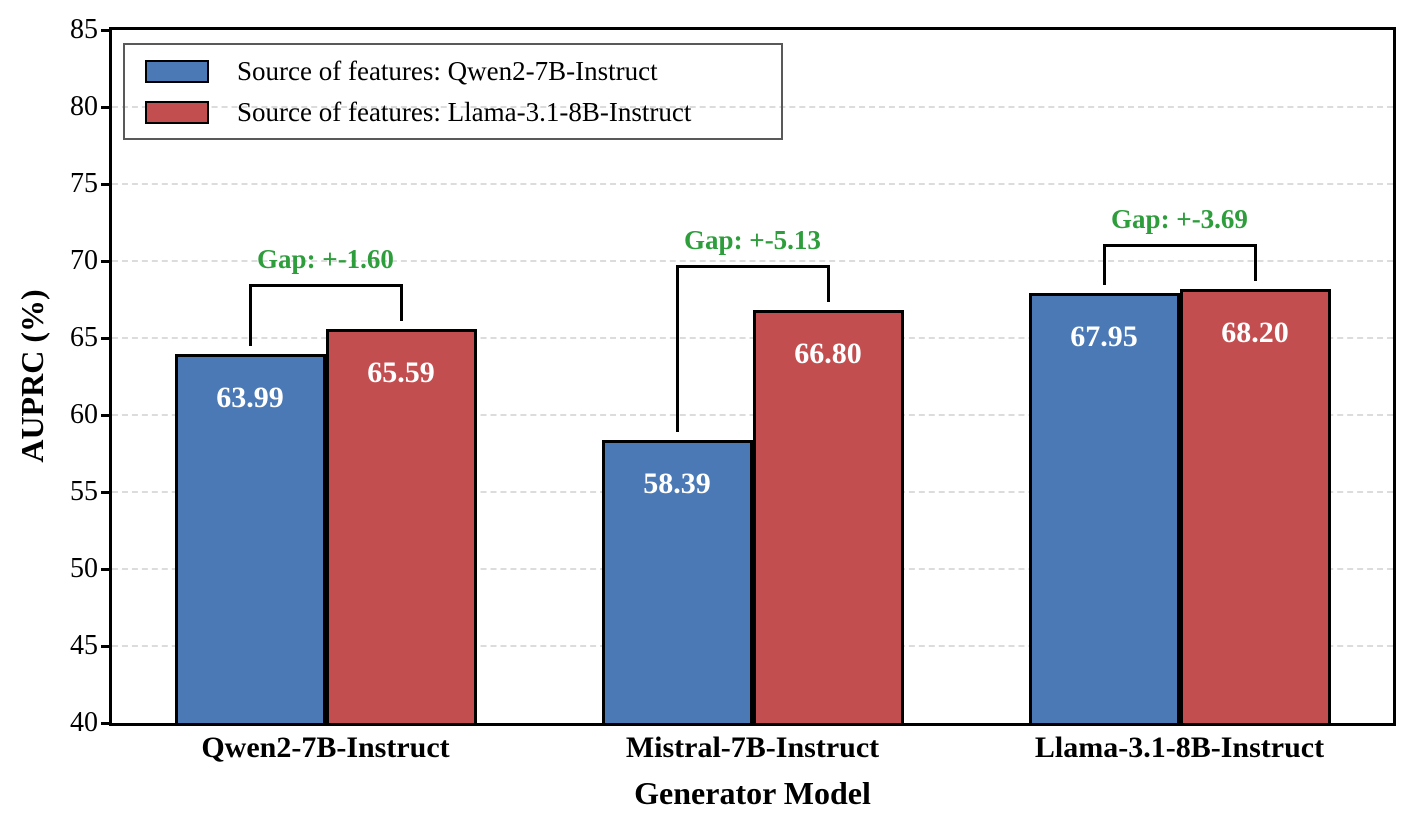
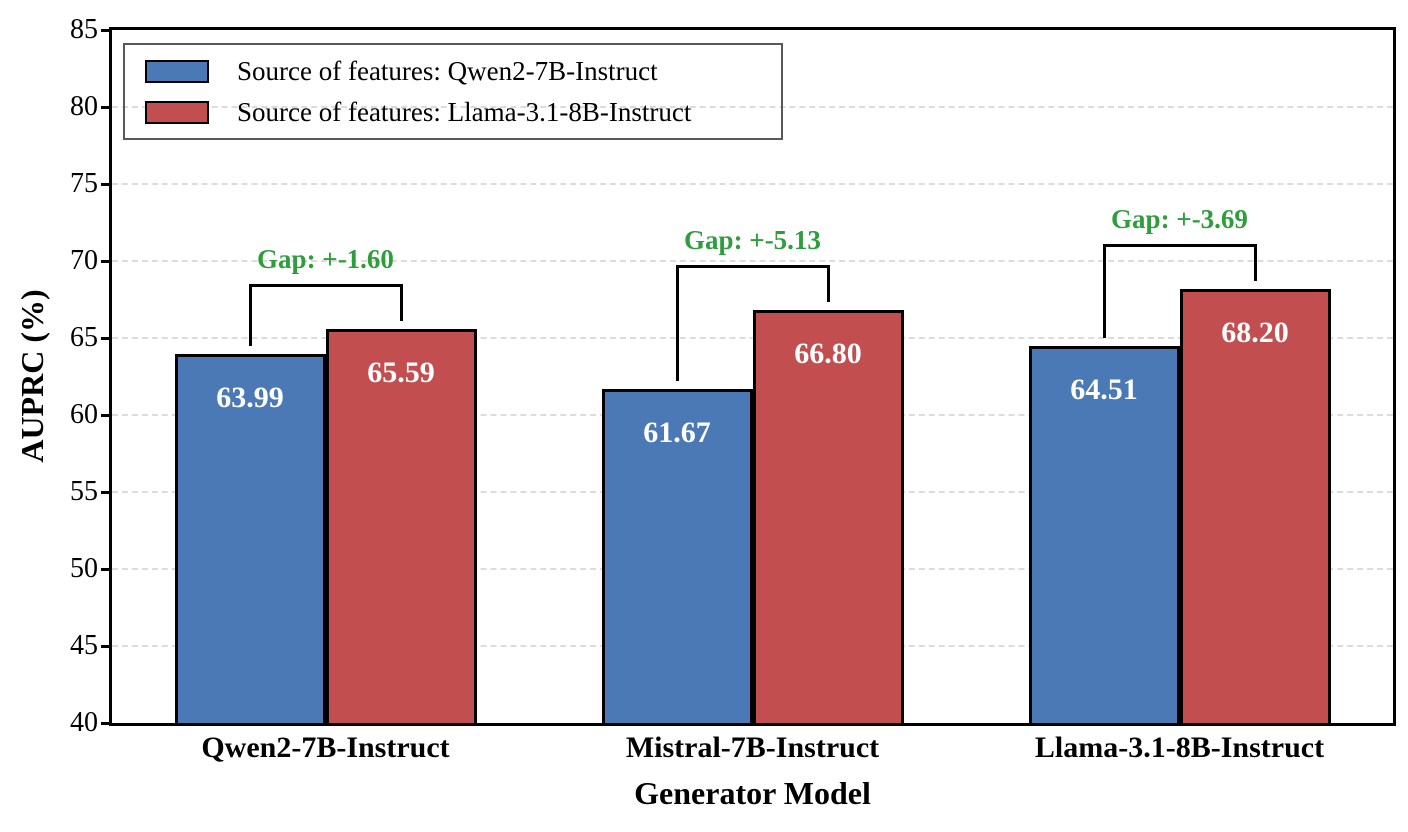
Source of features: Qwen2-7B-Instruct/Mistral-7B-Instruct: 58.39 -> 61.67
Source of features: Qwen2-7B-Instruct/Llama-3.1-8B-Instruct: 67.95 -> 64.51
